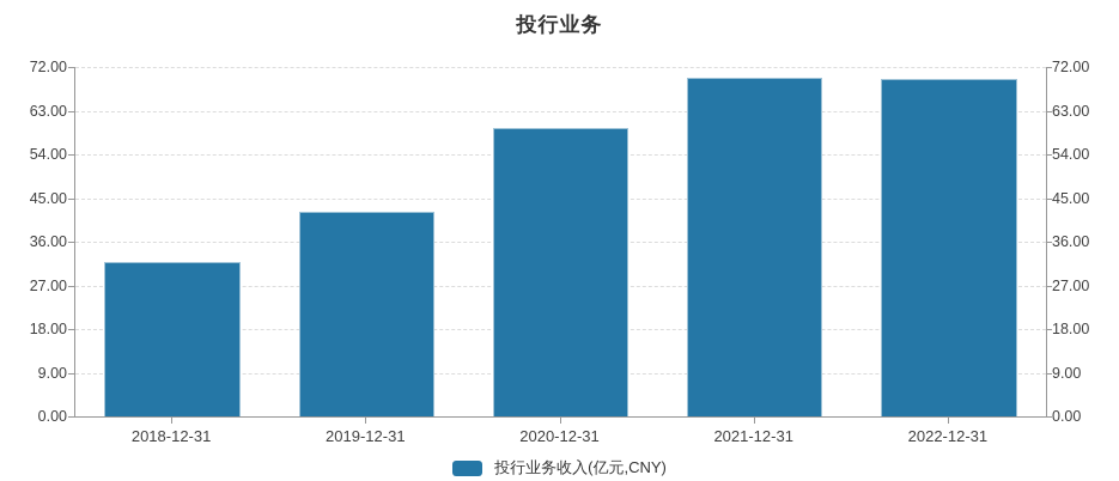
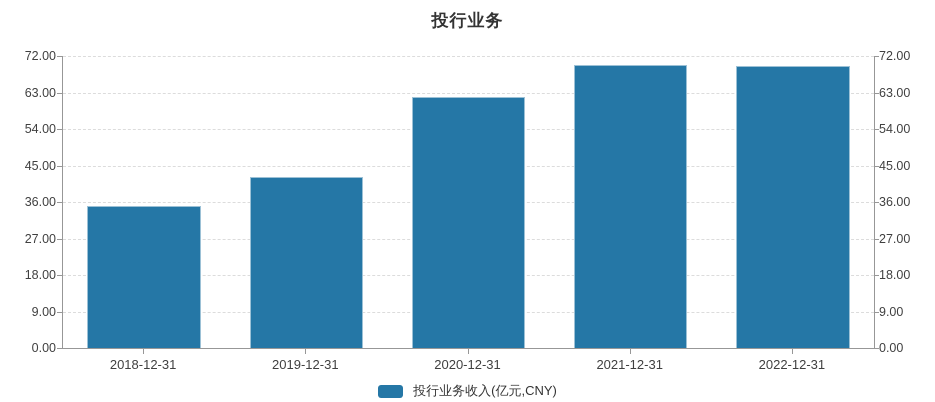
2018-12-31: 32 -> 35
2020-12-31: 59 -> 62
